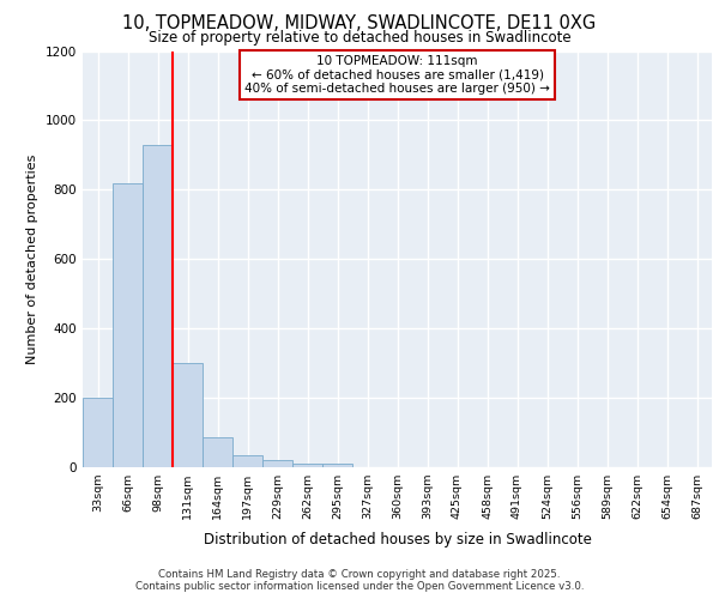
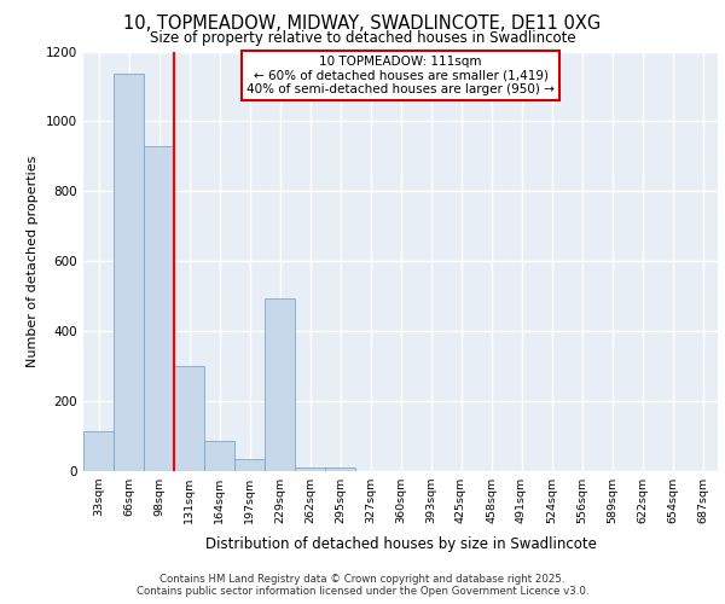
33sqm: 200 -> 115
66sqm: 820 -> 1135
229sqm: 20 -> 495
